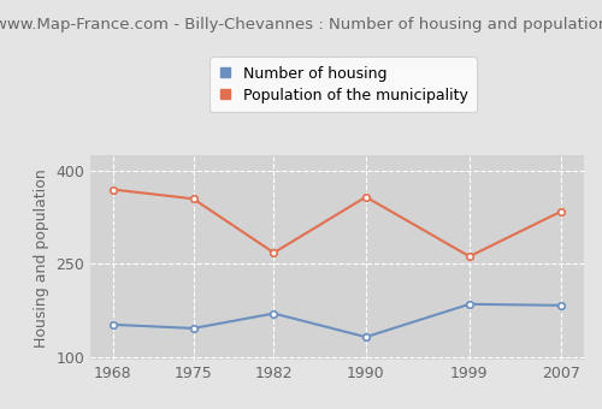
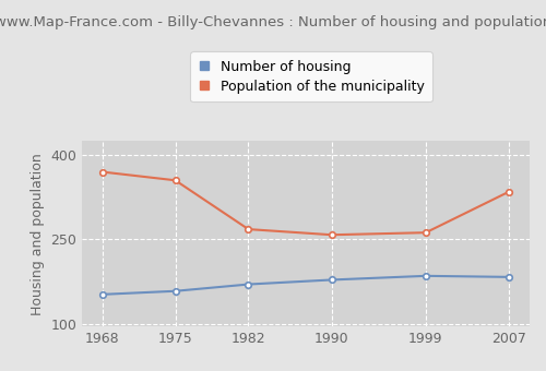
Number of housing/1975: 146 -> 158
Number of housing/1990: 132 -> 178
Population of the municipality/1990: 358 -> 258
